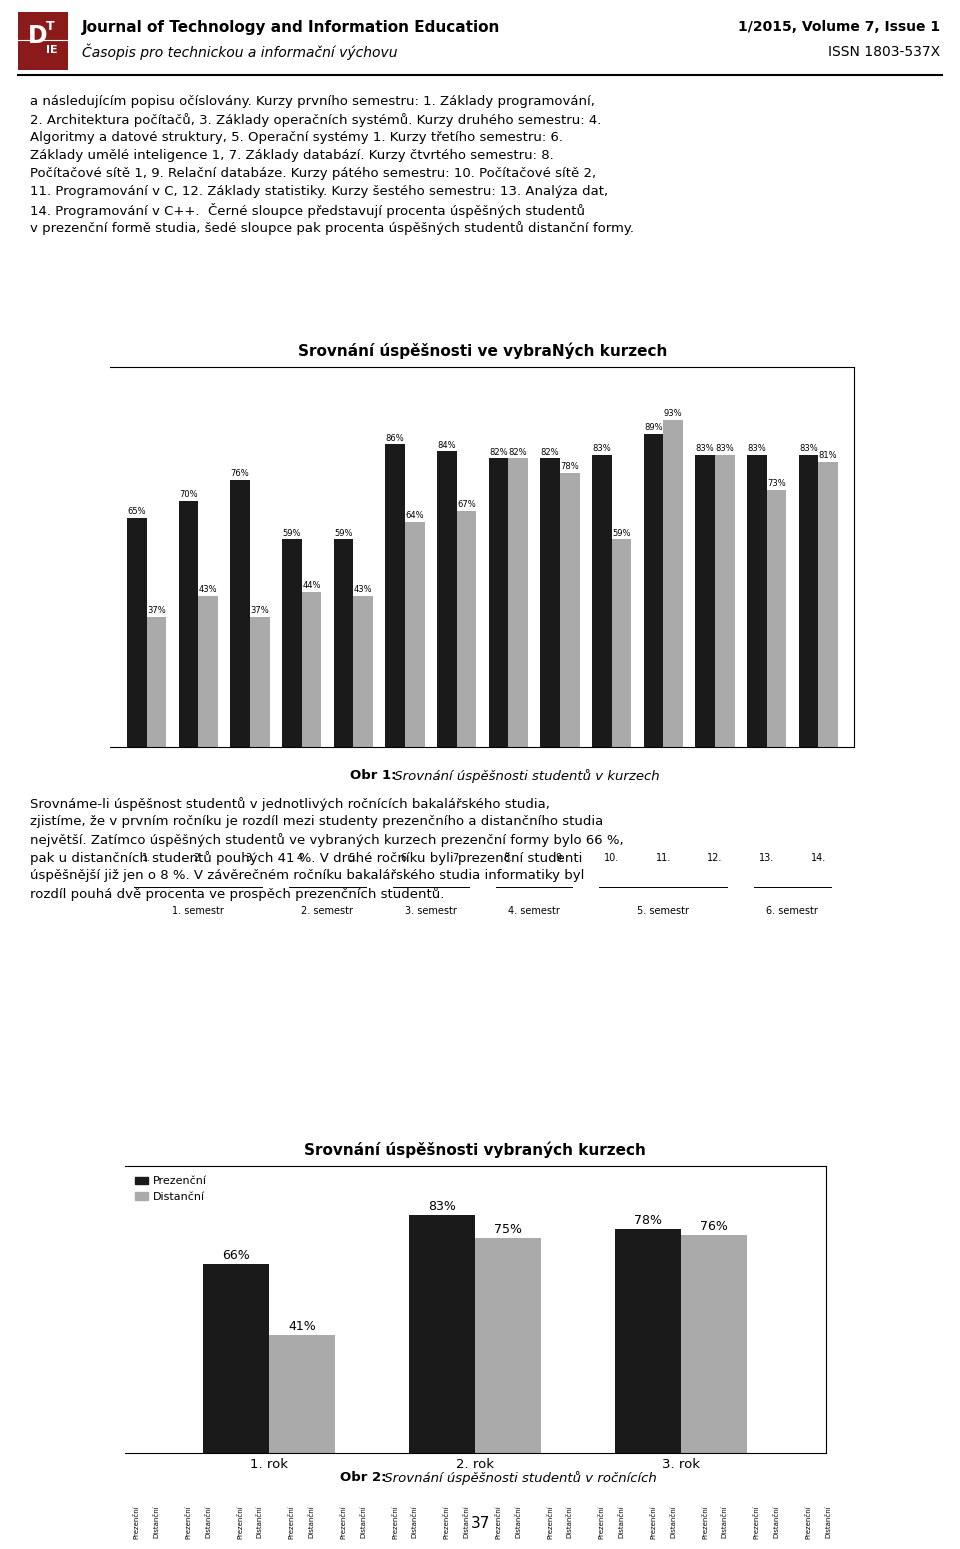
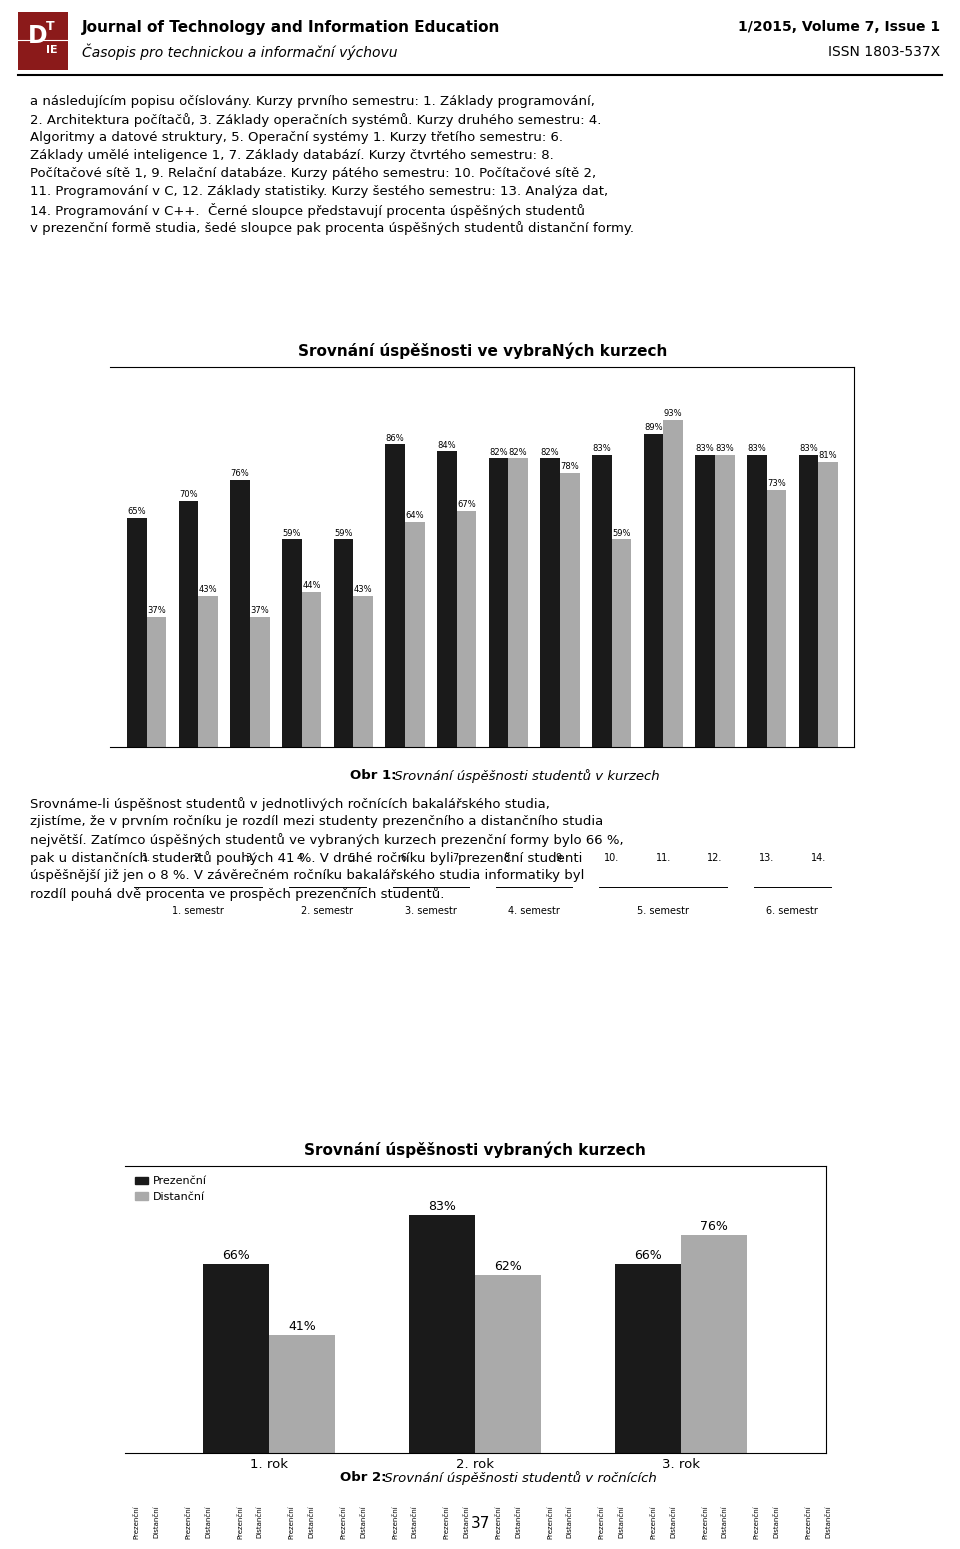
Srovnání úspěšnosti vybraných kurzech/Distanční/2. rok: 75% -> 62%
Srovnání úspěšnosti vybraných kurzech/Prezenční/3. rok: 78% -> 66%
